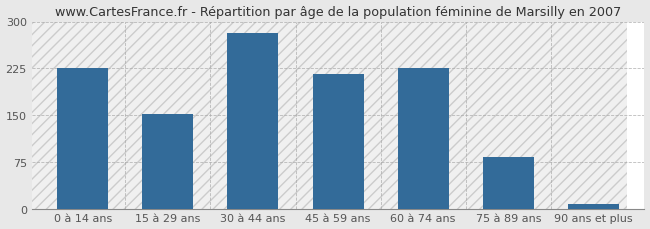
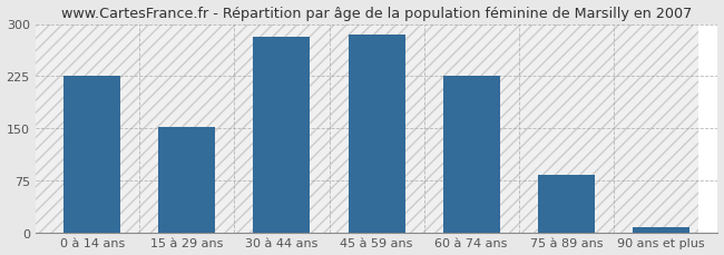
45 à 59 ans: 216 -> 285
